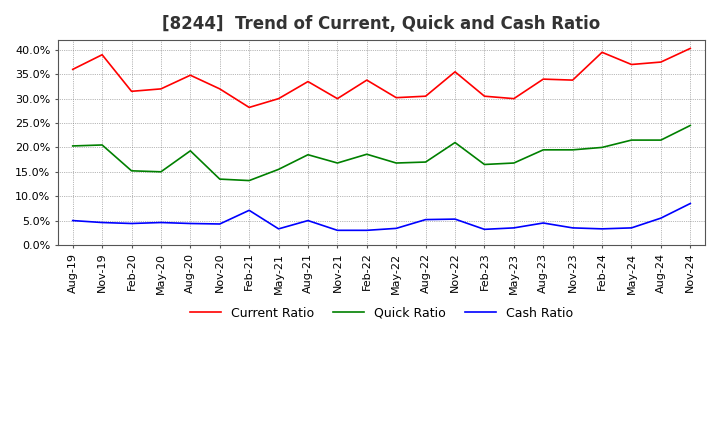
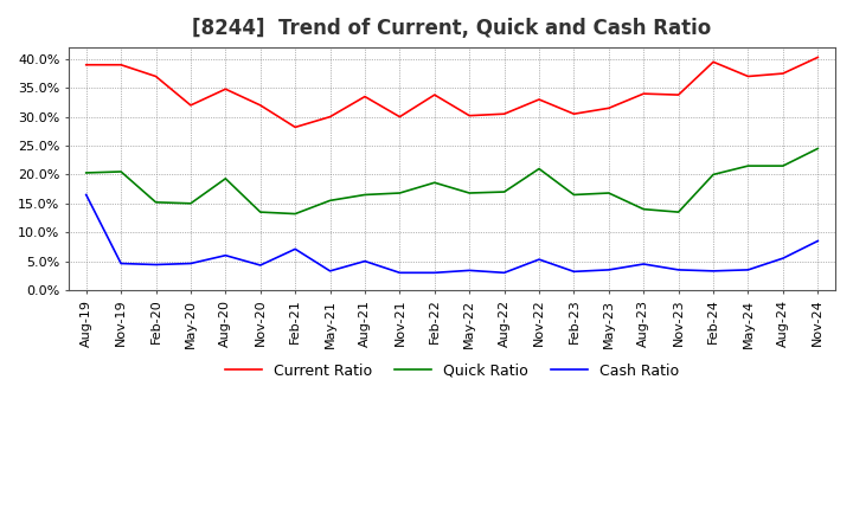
Current Ratio/Aug-19: 36.0% -> 39.0%
Cash Ratio/Aug-19: 5.0% -> 16.5%
Current Ratio/Feb-20: 31.5% -> 37.0%
Cash Ratio/Aug-20: 4.4% -> 6.0%
Quick Ratio/Aug-21: 18.5% -> 16.5%
Cash Ratio/Aug-22: 5.2% -> 3.0%
Current Ratio/Nov-22: 35.5% -> 33.0%
Current Ratio/May-23: 30.0% -> 31.5%
Quick Ratio/Aug-23: 19.5% -> 14.0%
Quick Ratio/Nov-23: 19.5% -> 13.5%
